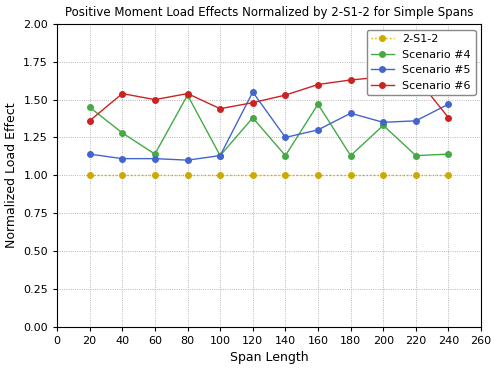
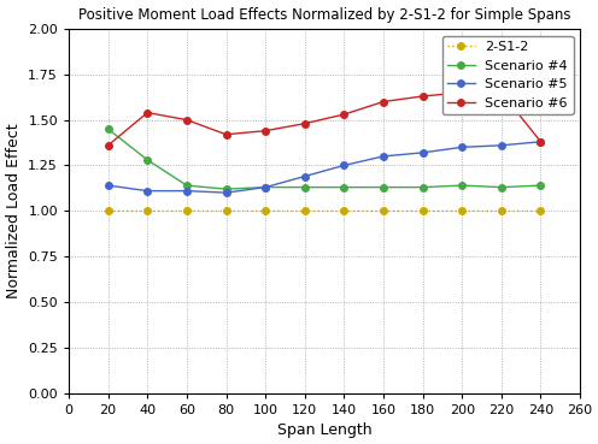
Scenario #4/80: 1.53 -> 1.12
Scenario #6/80: 1.54 -> 1.42
Scenario #4/120: 1.38 -> 1.13
Scenario #5/120: 1.55 -> 1.19
Scenario #4/160: 1.47 -> 1.13
Scenario #5/180: 1.41 -> 1.32
Scenario #4/200: 1.33 -> 1.14
Scenario #5/240: 1.47 -> 1.38
